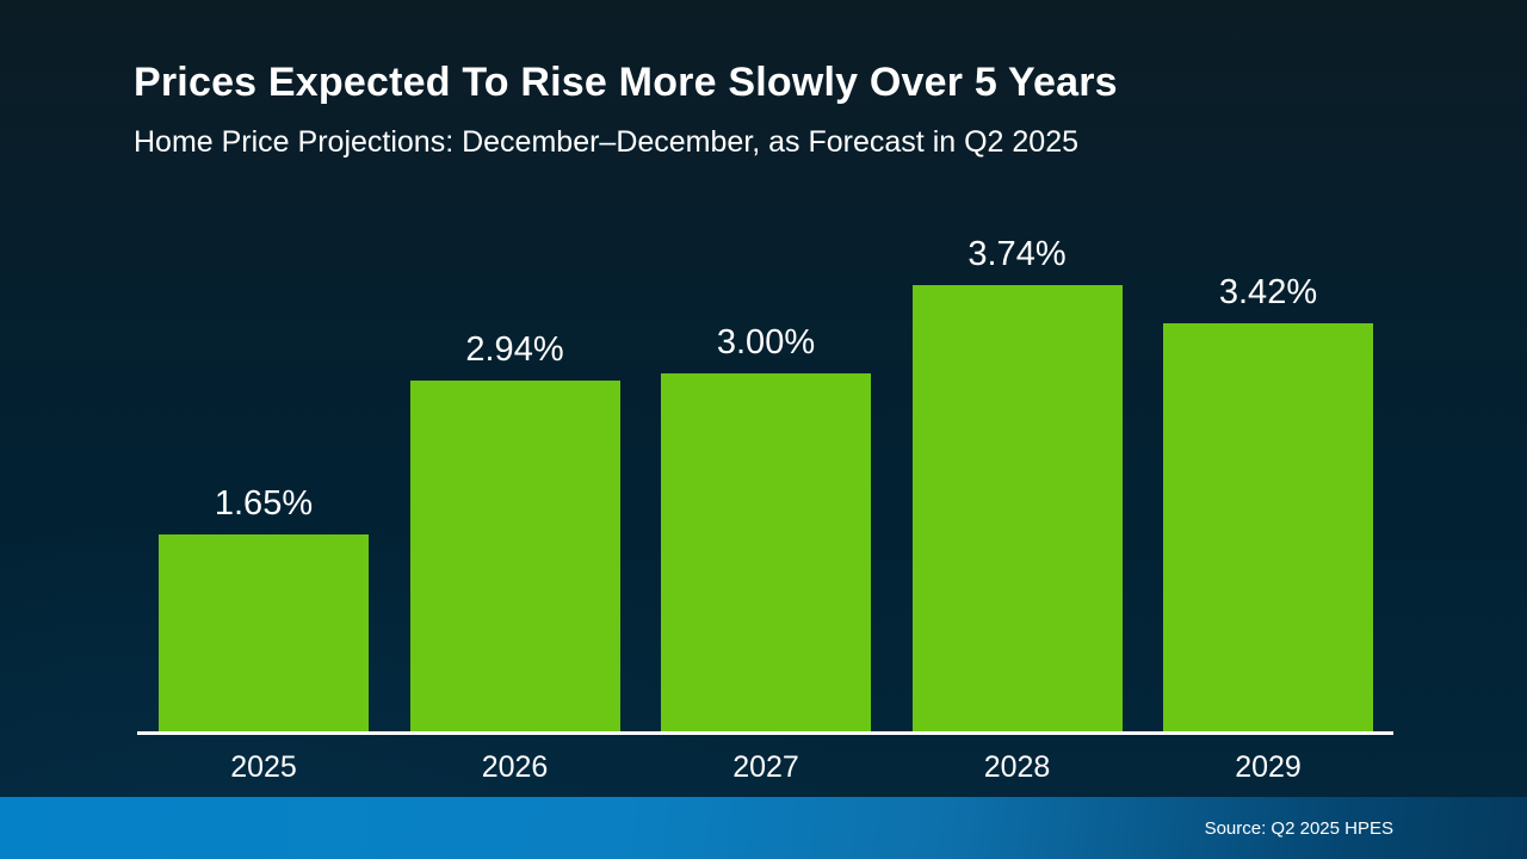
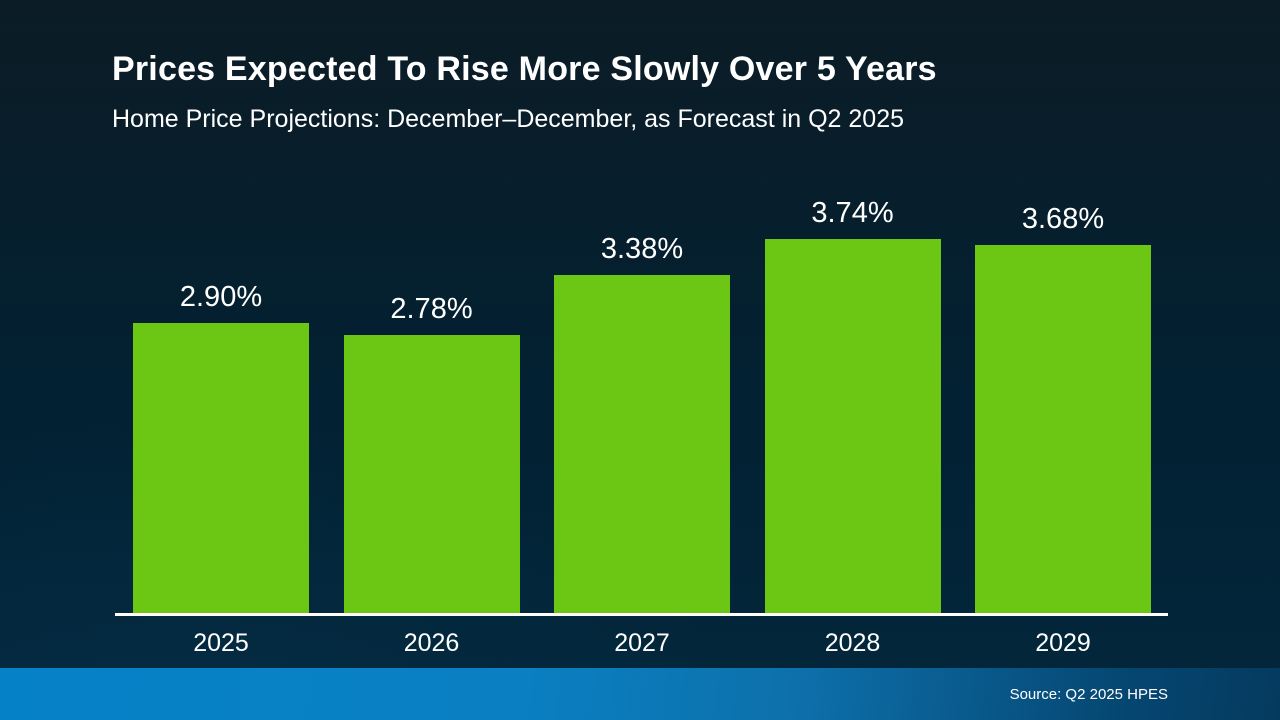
2025: 1.65% -> 2.90%
2026: 2.94% -> 2.78%
2027: 3.00% -> 3.38%
2029: 3.42% -> 3.68%
